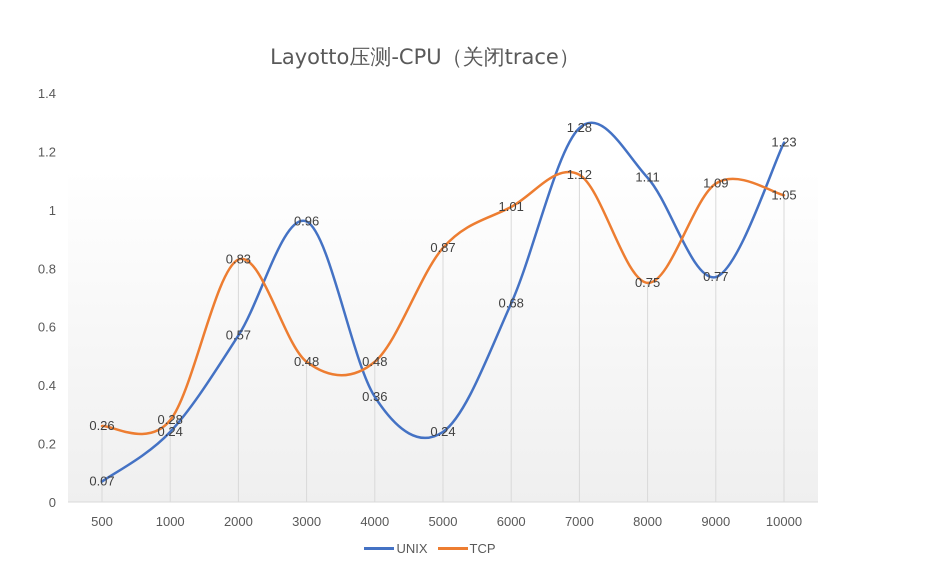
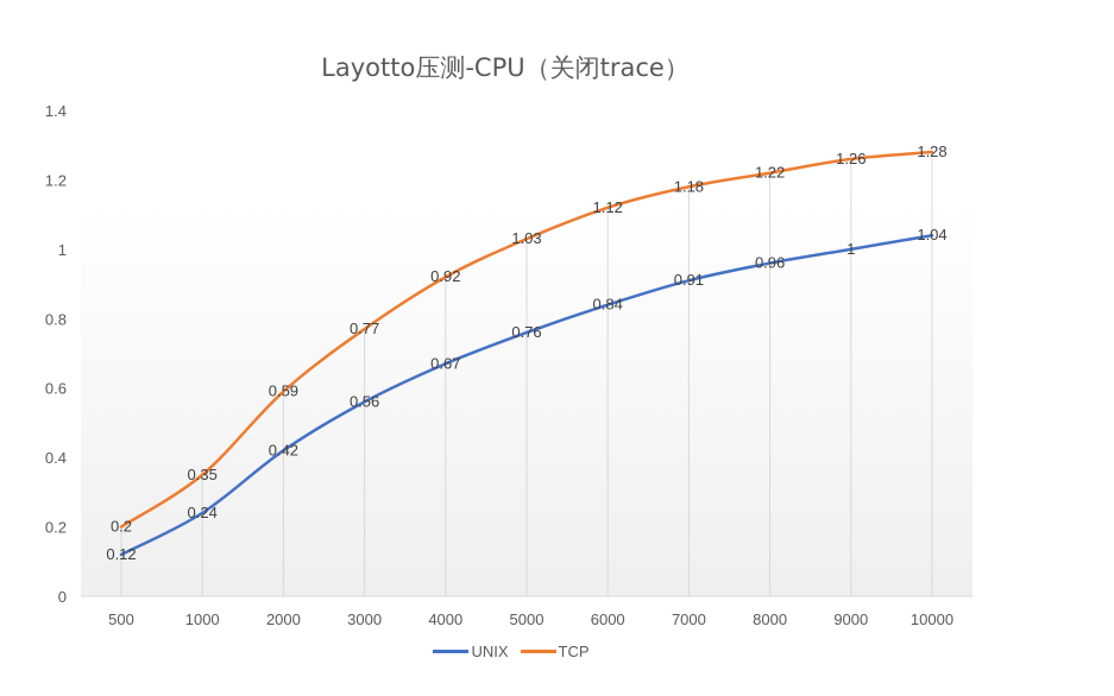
UNIX/500: 0.07 -> 0.12
TCP/500: 0.26 -> 0.2
TCP/1000: 0.28 -> 0.35
UNIX/2000: 0.57 -> 0.42
TCP/2000: 0.83 -> 0.59
UNIX/3000: 0.96 -> 0.56
TCP/3000: 0.48 -> 0.77
UNIX/4000: 0.36 -> 0.67
TCP/4000: 0.48 -> 0.92
UNIX/5000: 0.24 -> 0.76
TCP/5000: 0.87 -> 1.03
UNIX/6000: 0.68 -> 0.84
TCP/6000: 1.01 -> 1.12
UNIX/7000: 1.28 -> 0.91
TCP/7000: 1.12 -> 1.18
UNIX/8000: 1.11 -> 0.96
TCP/8000: 0.75 -> 1.22
UNIX/9000: 0.77 -> 1
TCP/9000: 1.09 -> 1.26
UNIX/10000: 1.23 -> 1.04
TCP/10000: 1.05 -> 1.28
